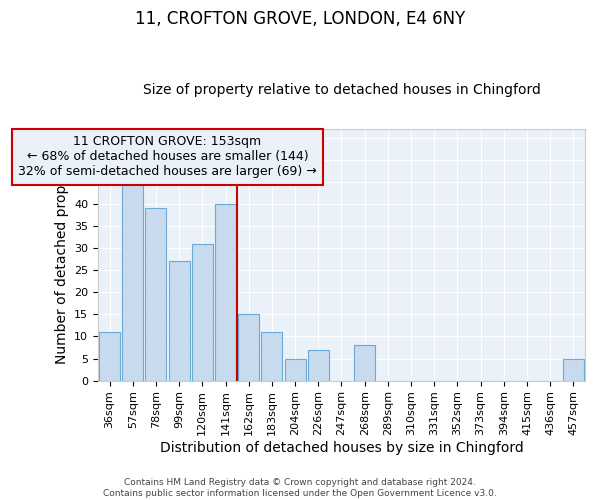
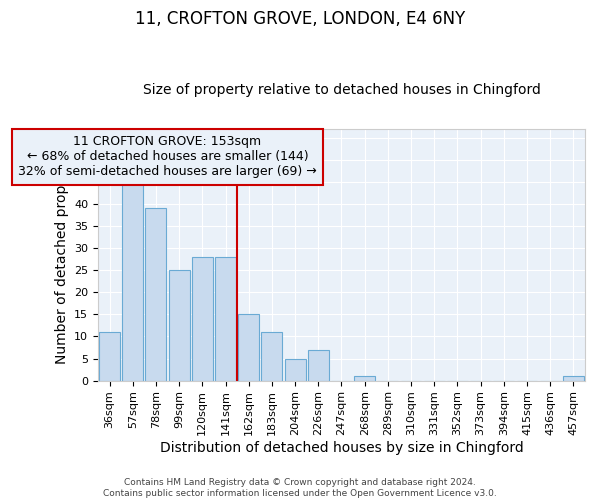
99sqm: 27 -> 25
120sqm: 31 -> 28
141sqm: 40 -> 28
268sqm: 8 -> 1
457sqm: 5 -> 1
